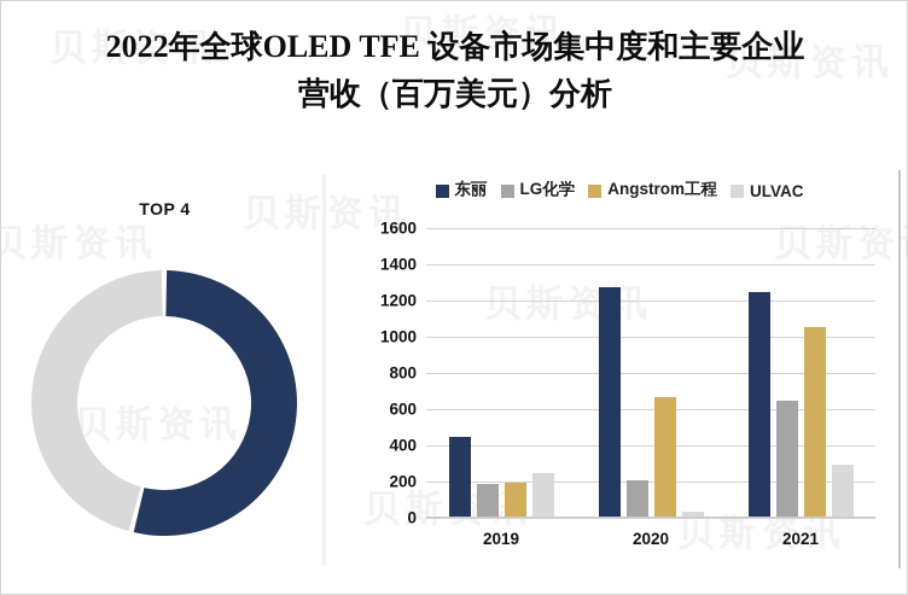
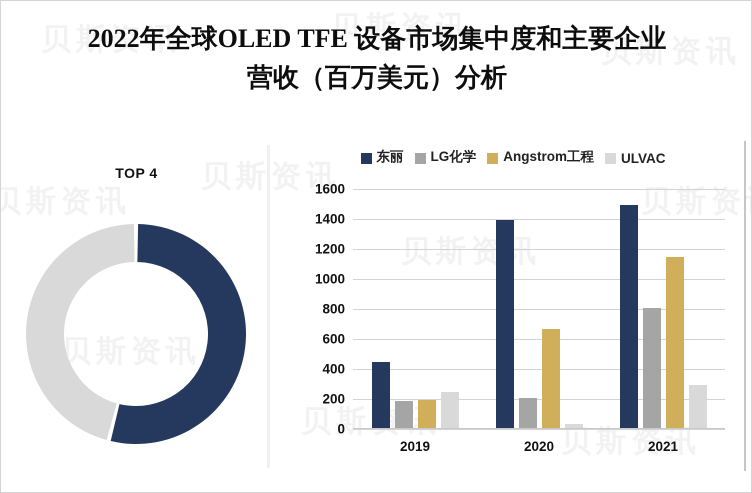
东丽/2020: 1270 -> 1390
东丽/2021: 1240 -> 1490
LG化学/2021: 640 -> 800
Angstrom工程/2021: 1050 -> 1140
